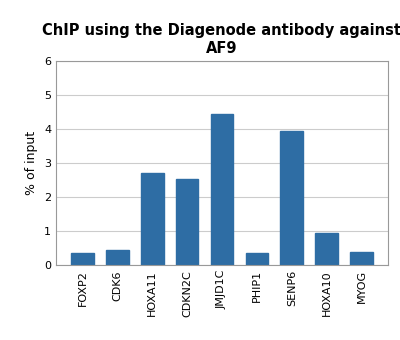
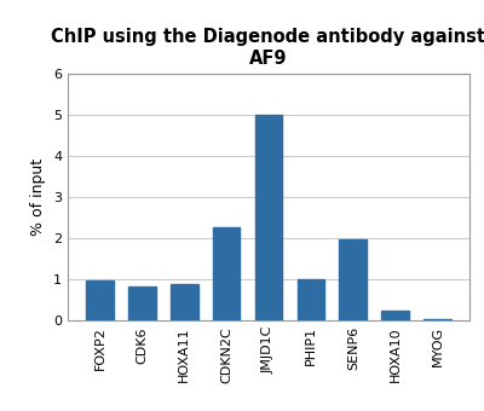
FOXP2: 0.35 -> 0.97
CDK6: 0.45 -> 0.83
HOXA11: 2.70 -> 0.90
CDKN2C: 2.55 -> 2.28
JMJD1C: 4.45 -> 5.02
PHIP1: 0.35 -> 1.01
SENP6: 3.95 -> 1.98
HOXA10: 0.95 -> 0.25
MYOG: 0.40 -> 0.05
